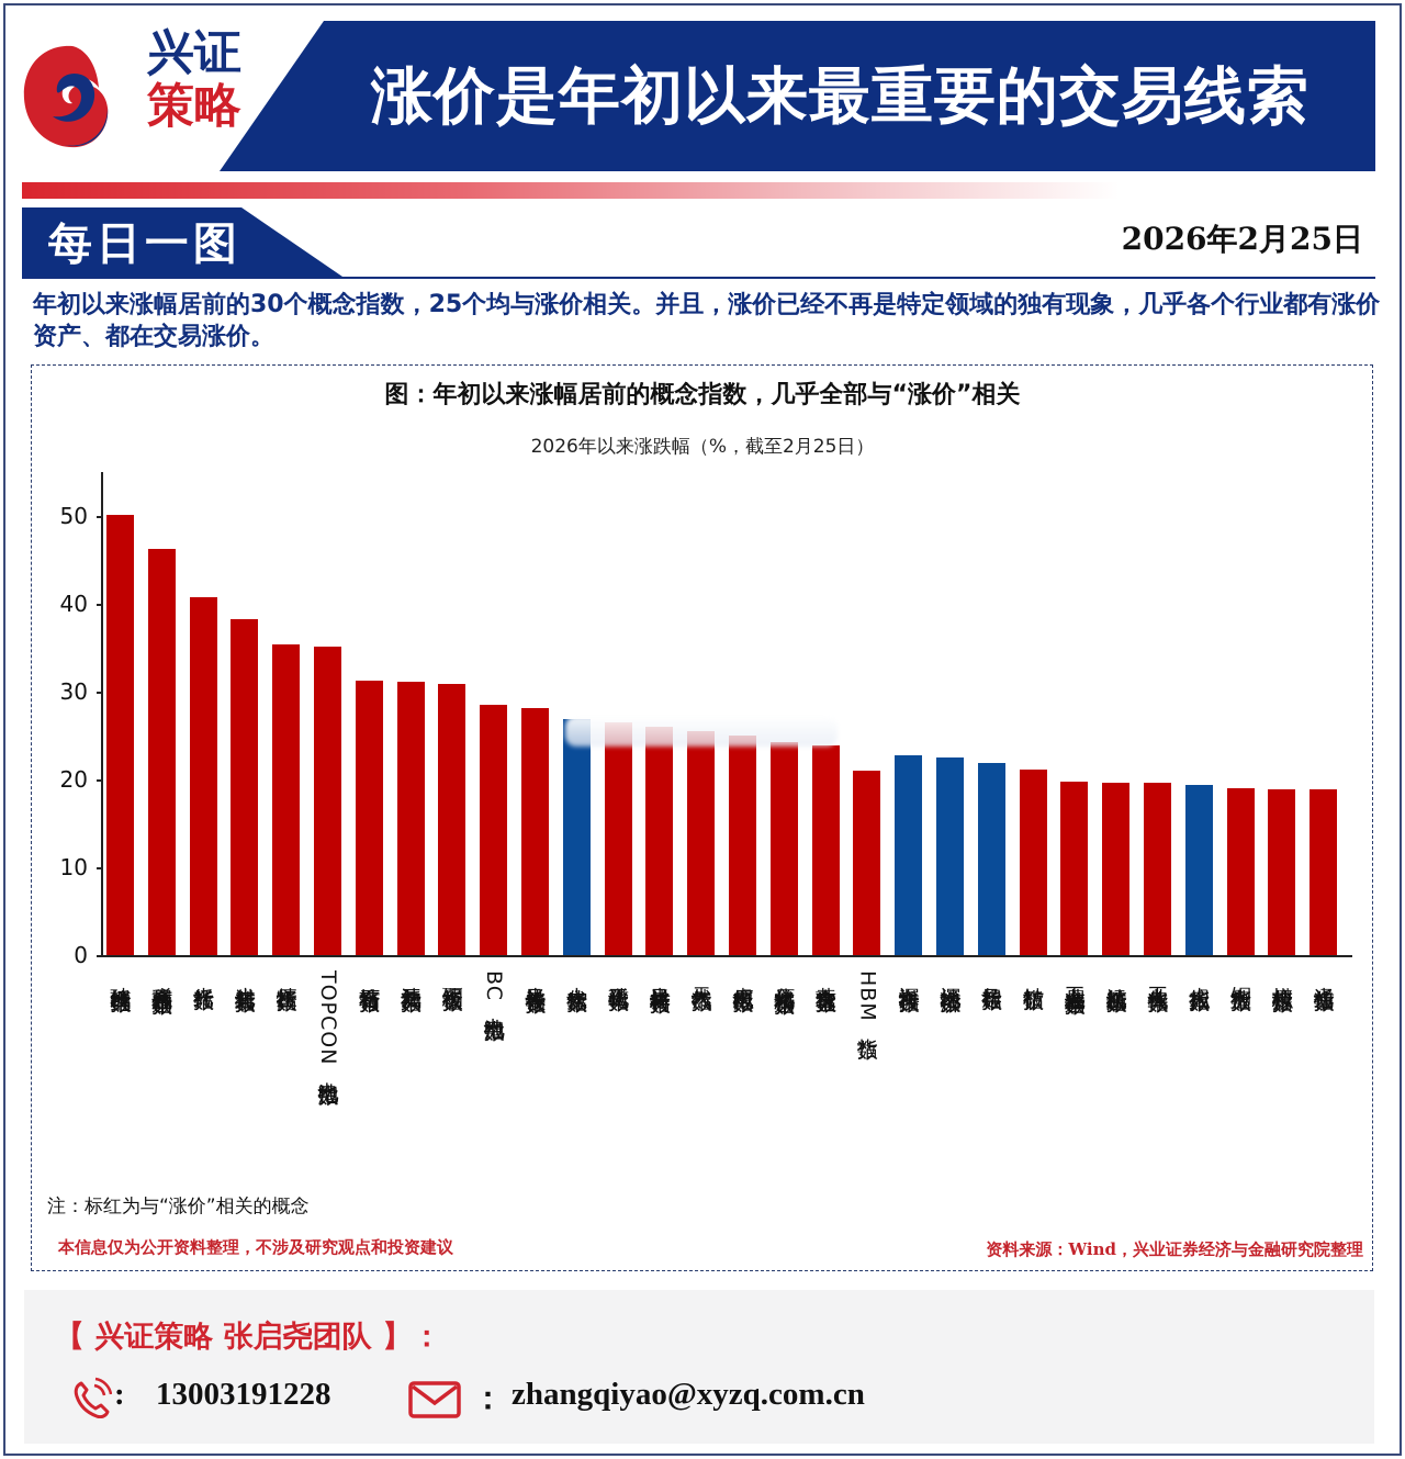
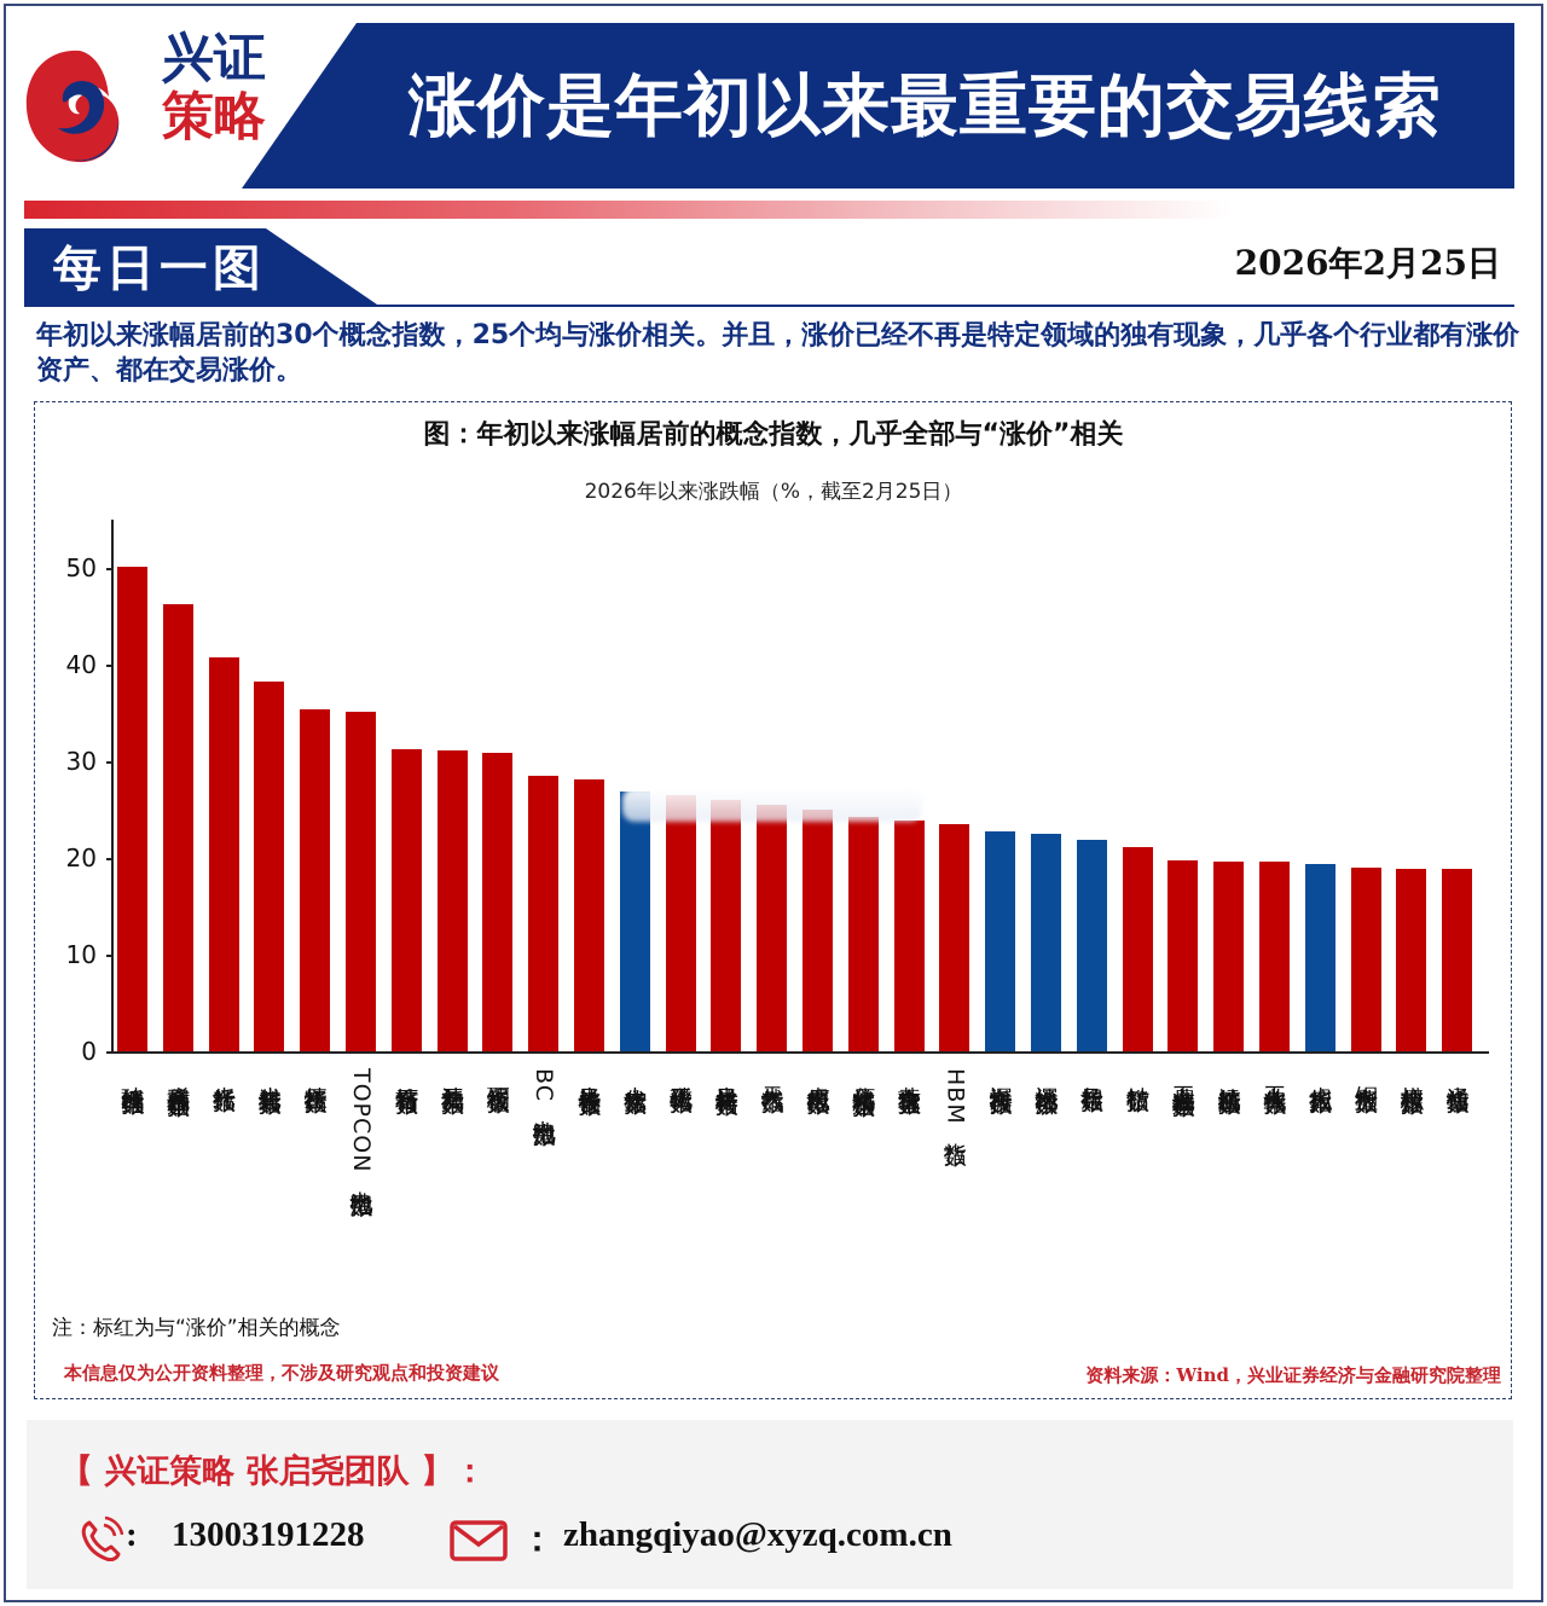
HBM指数: 21 -> 24
